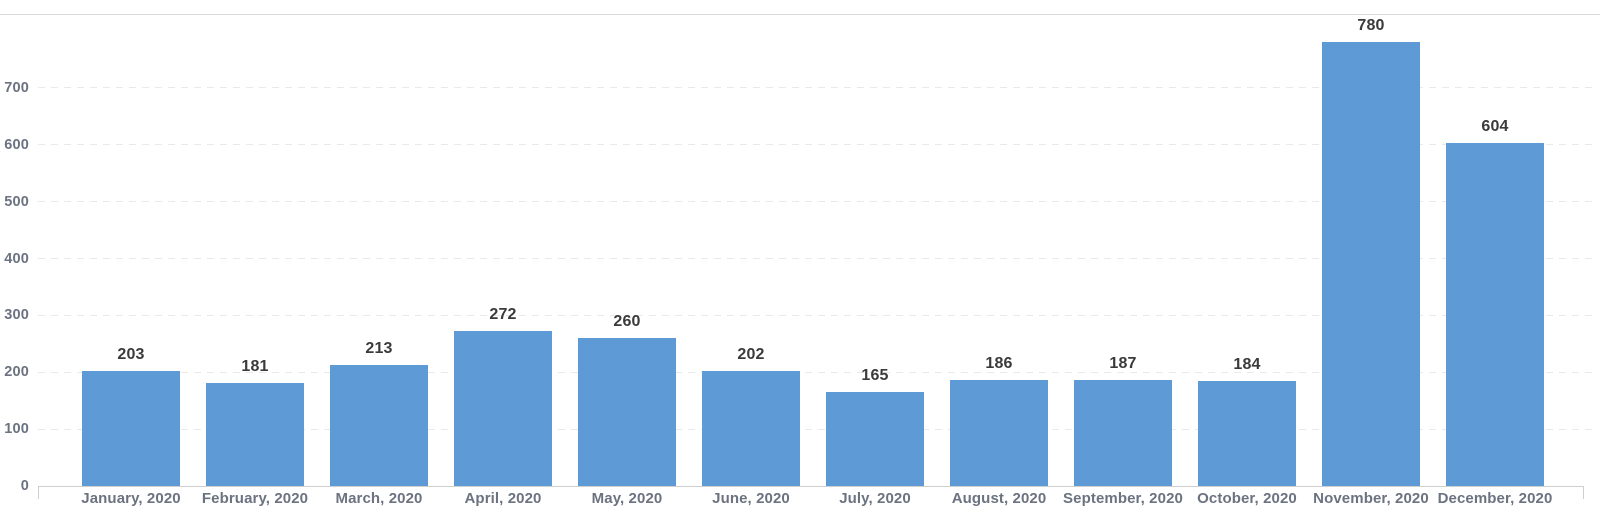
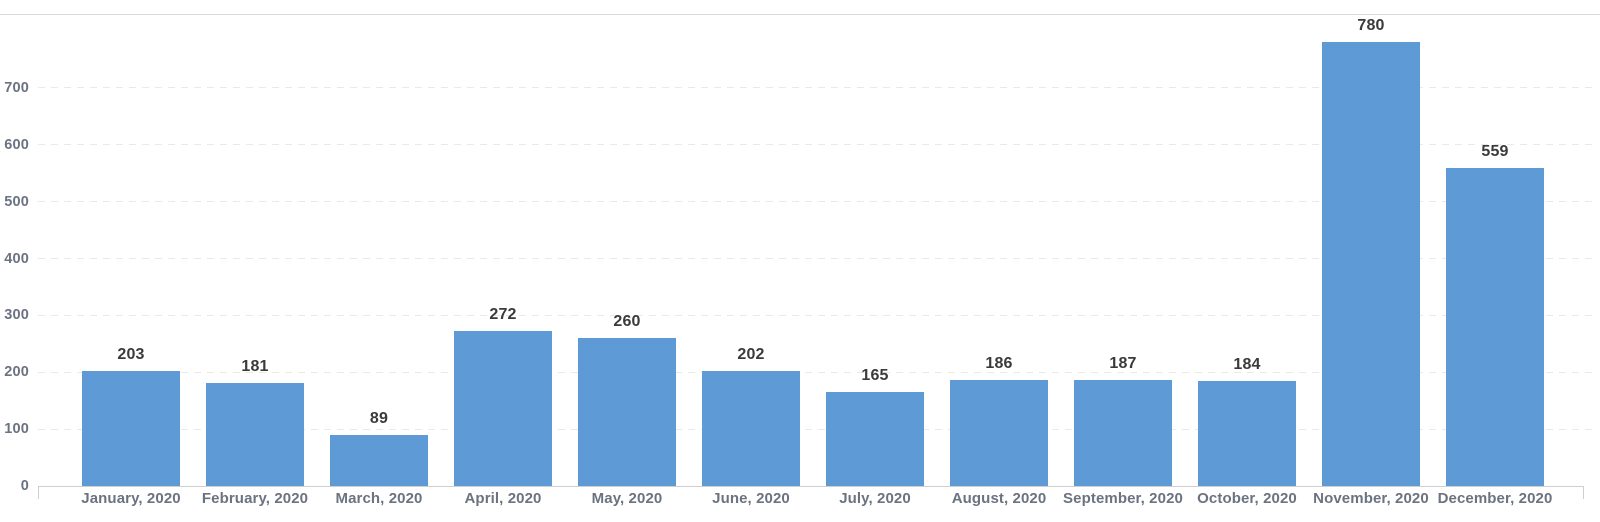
March, 2020: 213 -> 89
December, 2020: 604 -> 559
